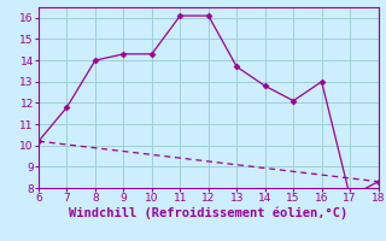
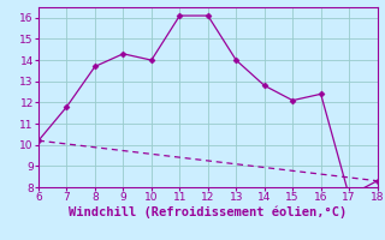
8: 14.0 -> 13.7
10: 14.3 -> 14.0
13: 13.7 -> 14.0
16: 13.0 -> 12.4
